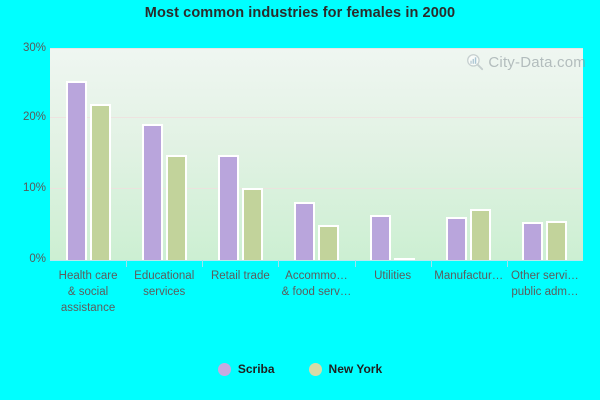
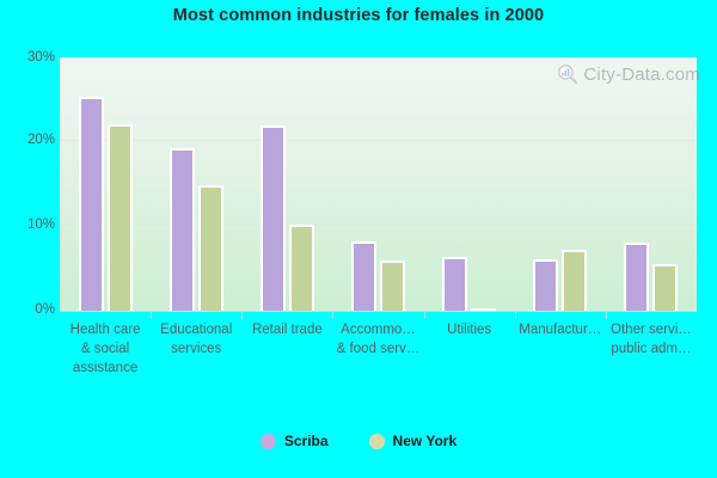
Scriba/Retail trade: 15% -> 22%
New York/Accommo… & food serv…: 5% -> 6%
Scriba/Other servi… public adm…: 5% -> 8%
